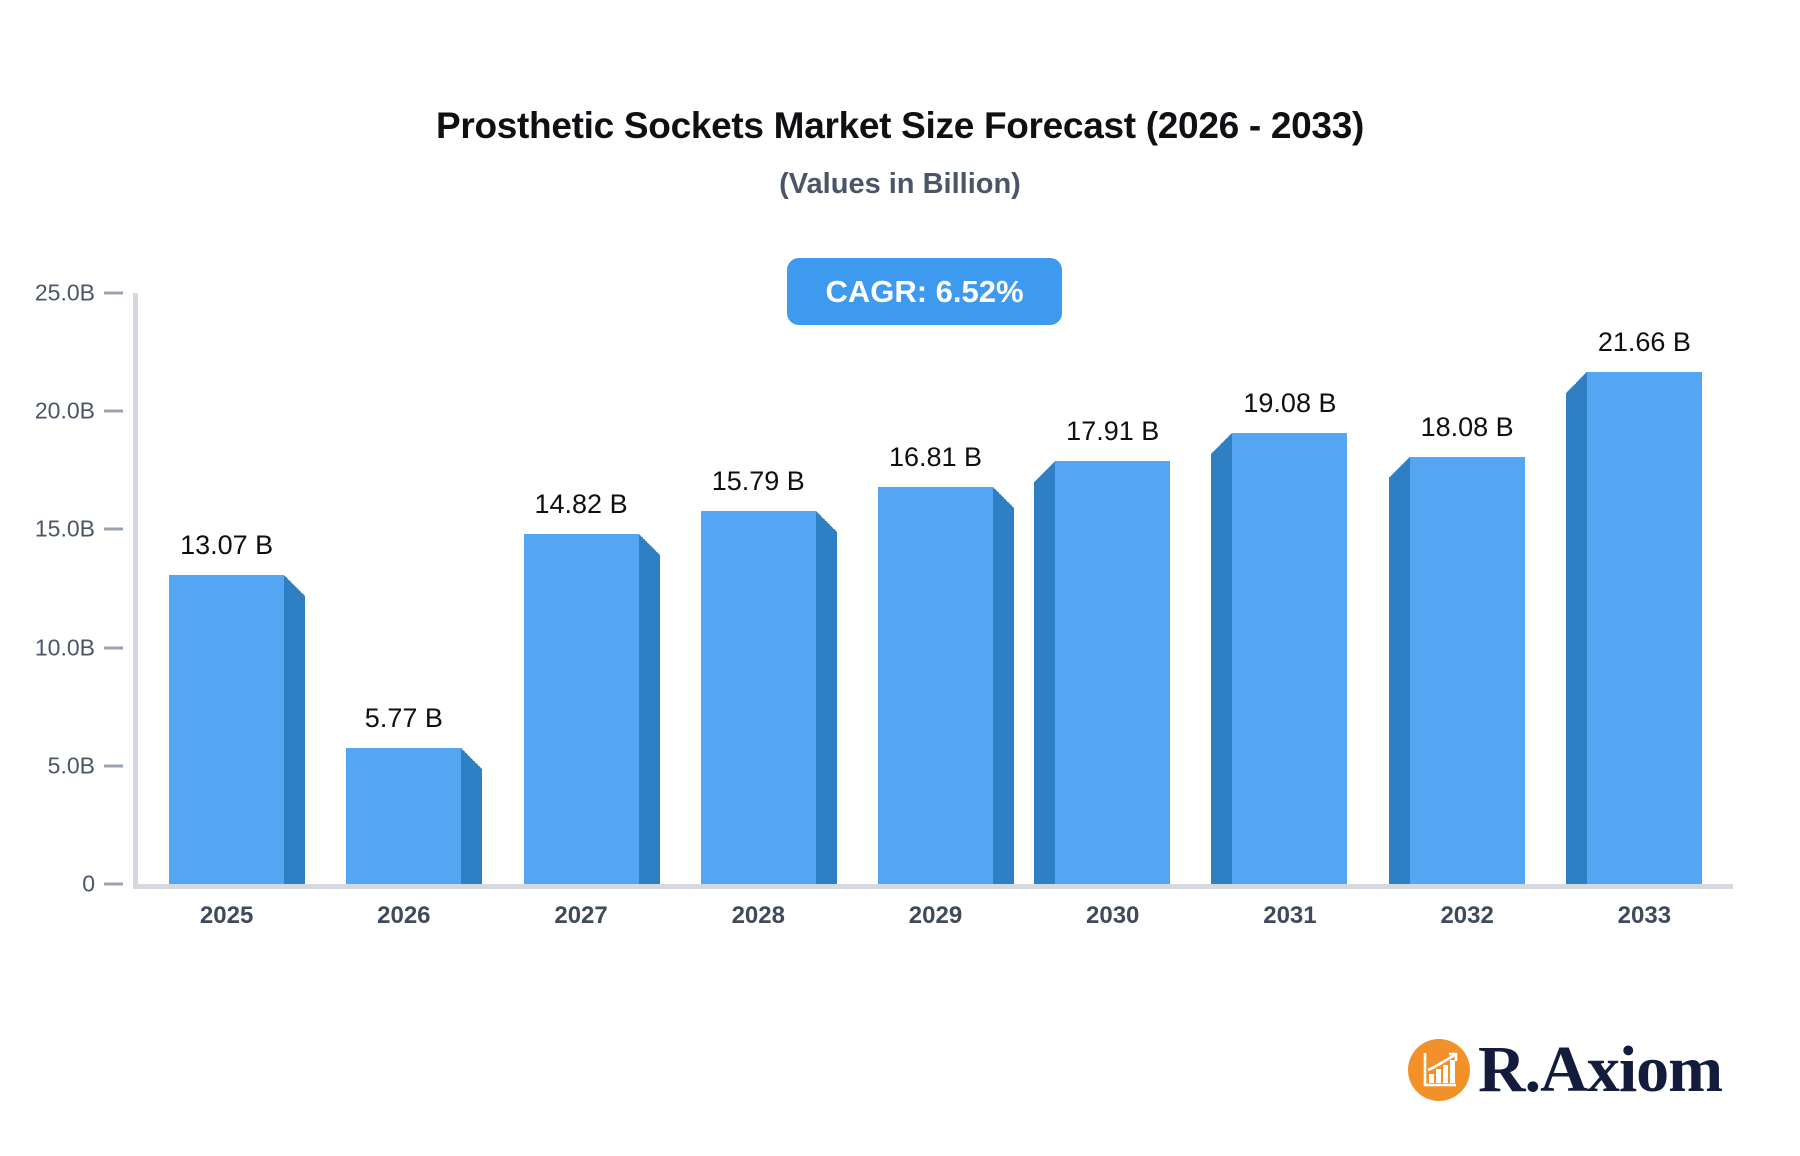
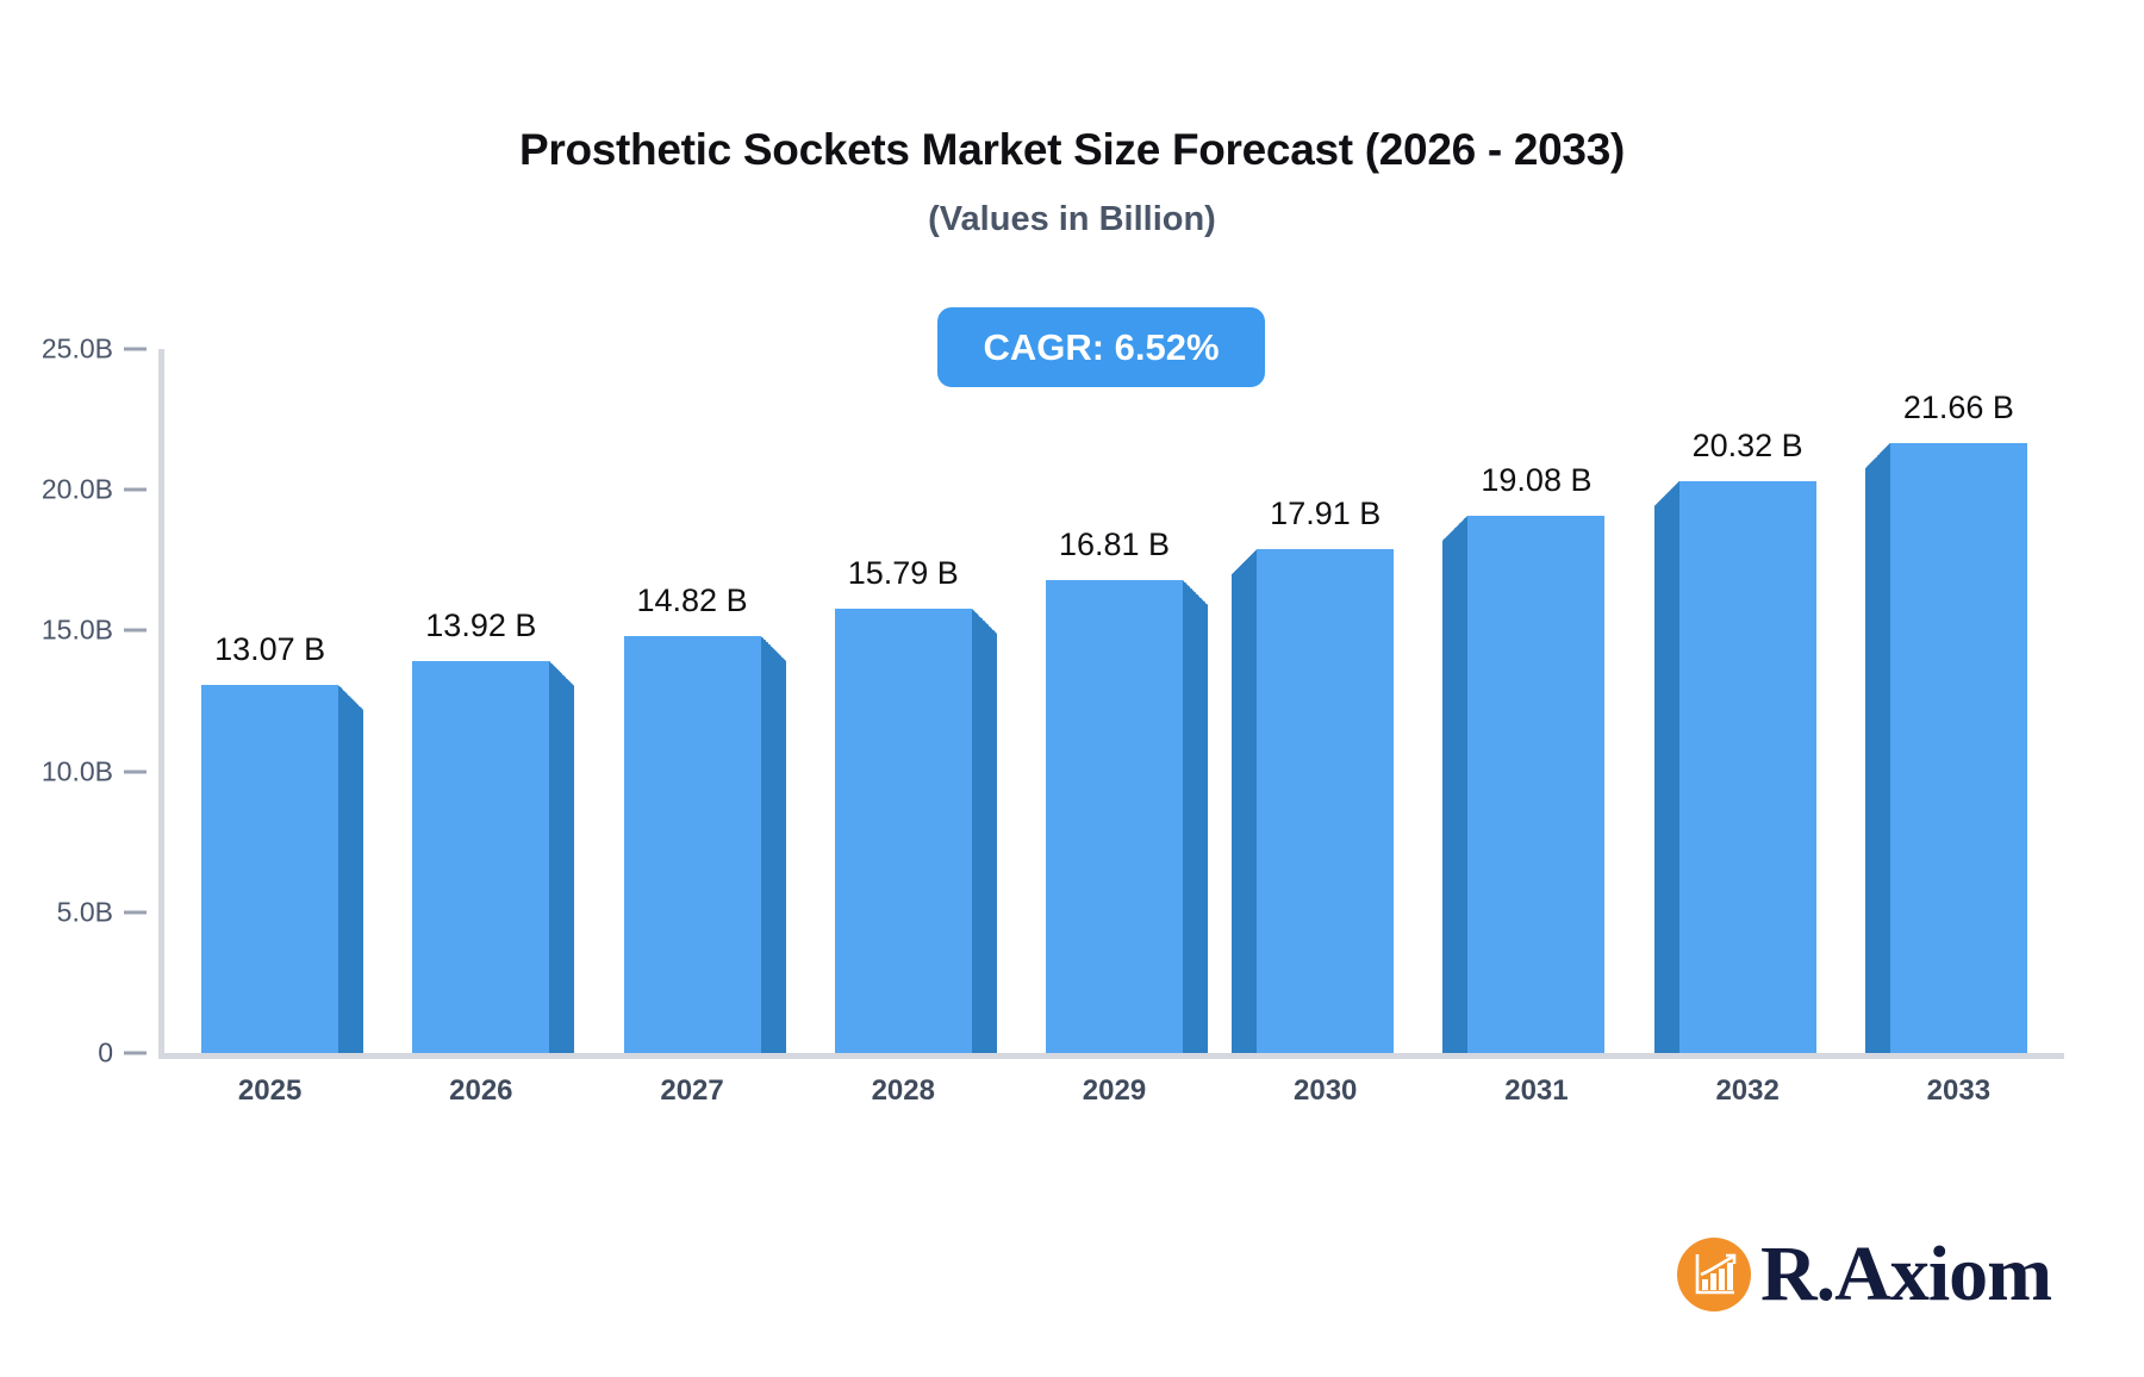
2026: 5.77 -> 13.92
2032: 18.08 -> 20.32
